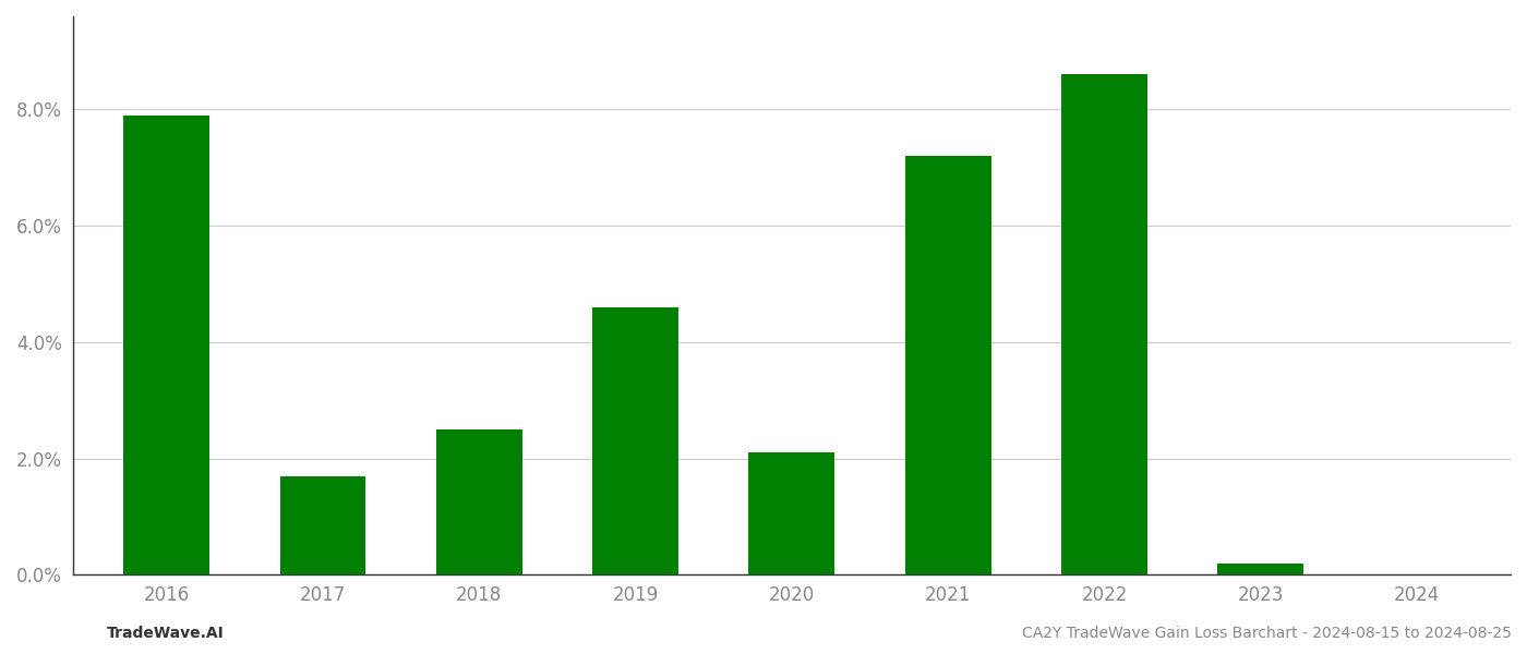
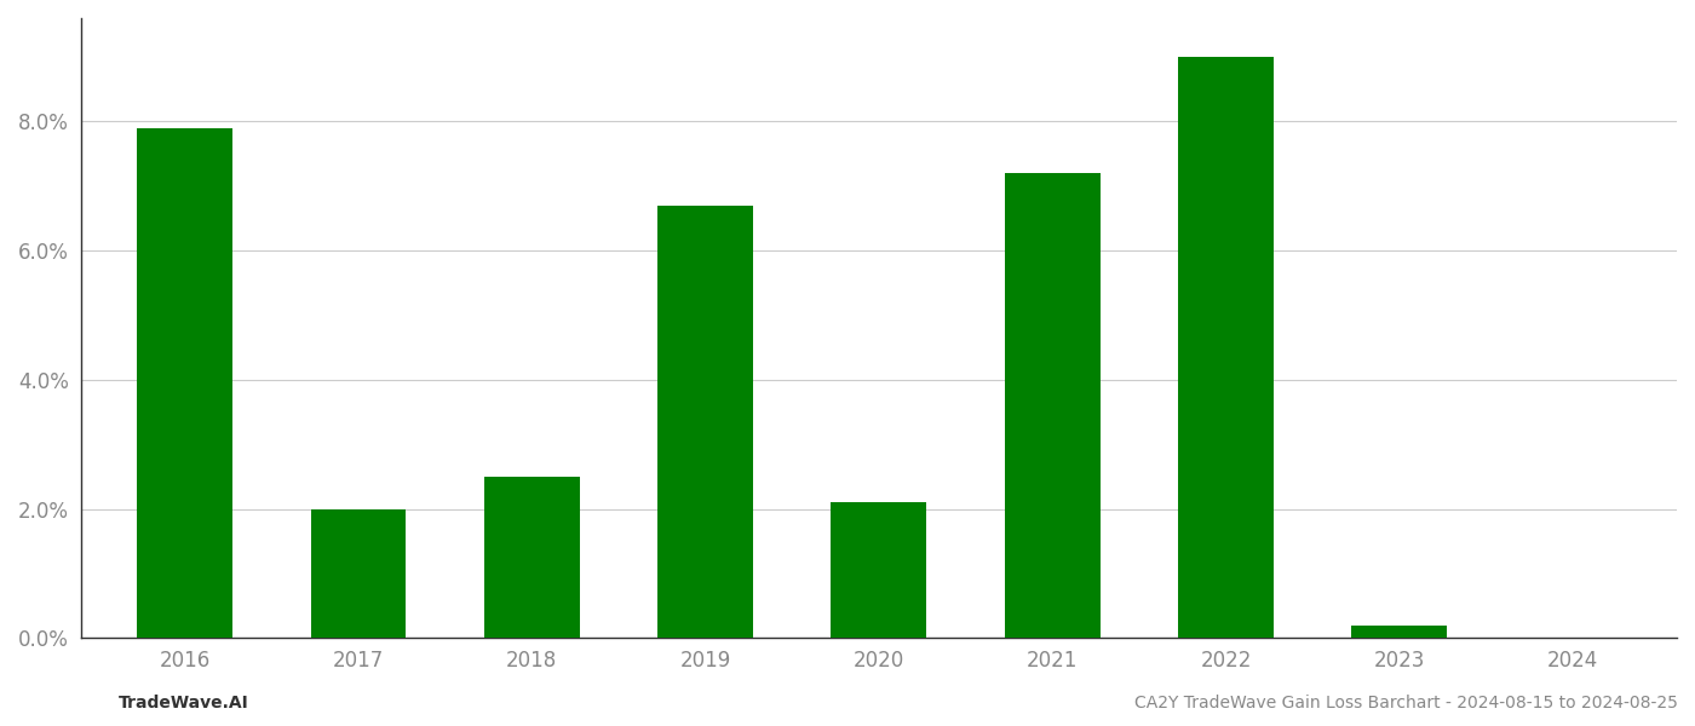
2017: 1.7% -> 2.0%
2019: 4.6% -> 6.7%
2022: 8.6% -> 9.0%
